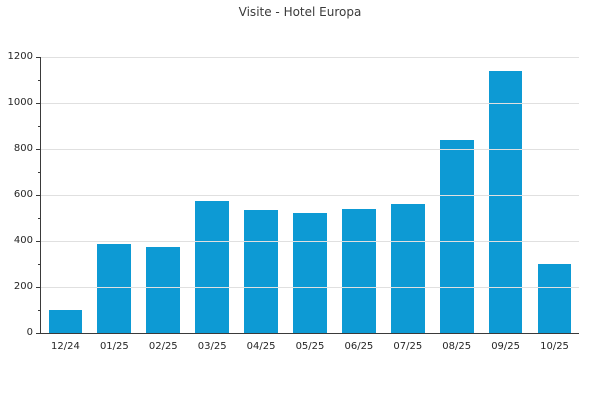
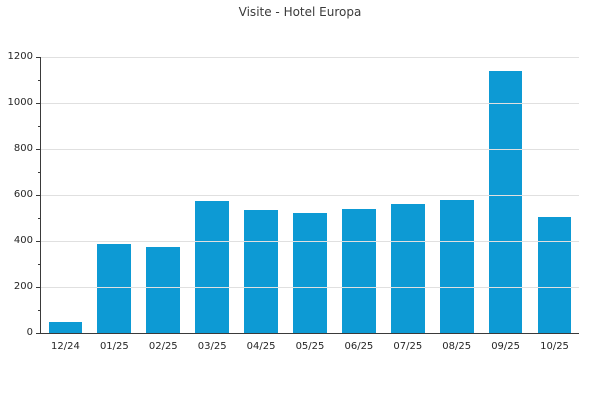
12/24: 100 -> 50
08/25: 840 -> 580
10/25: 300 -> 500
